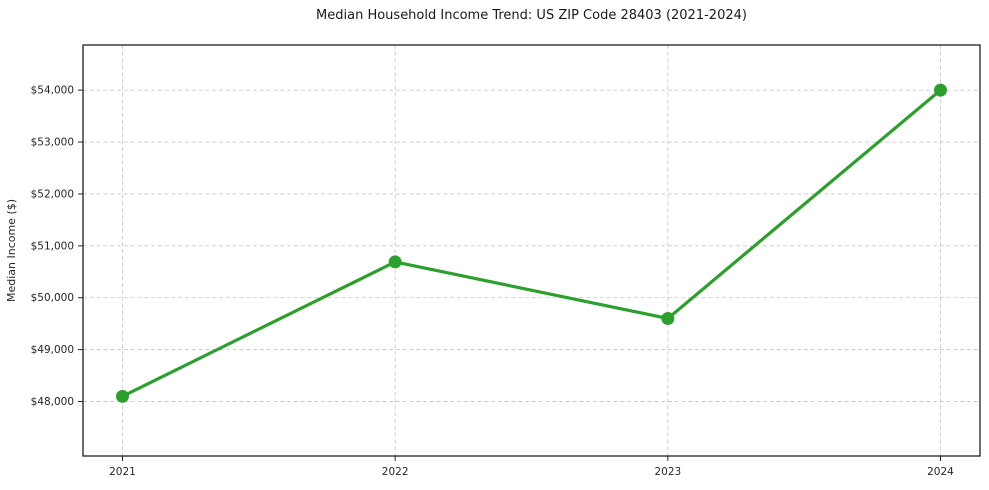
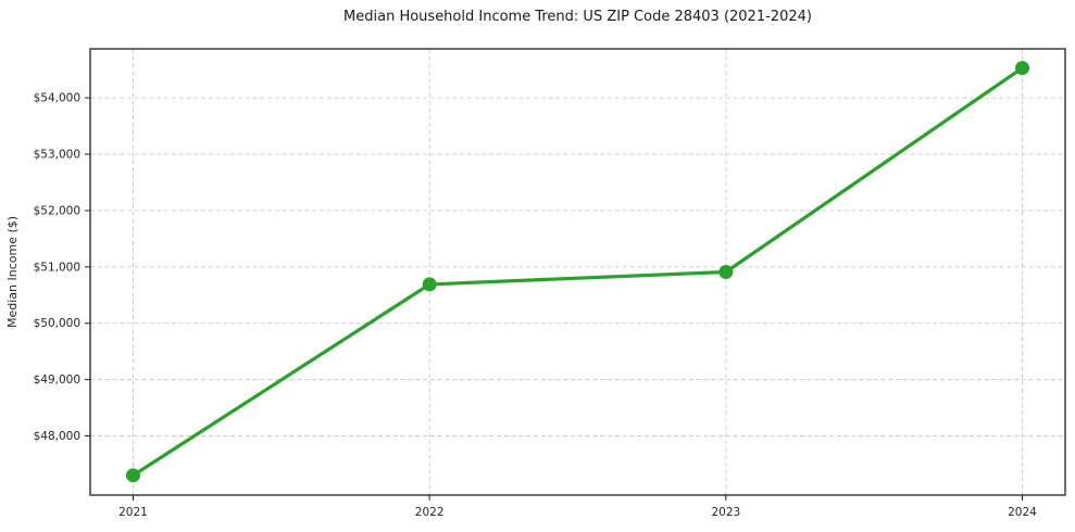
2021: $48100 -> $47300
2023: $49600 -> $50900
2024: $54000 -> $54500
